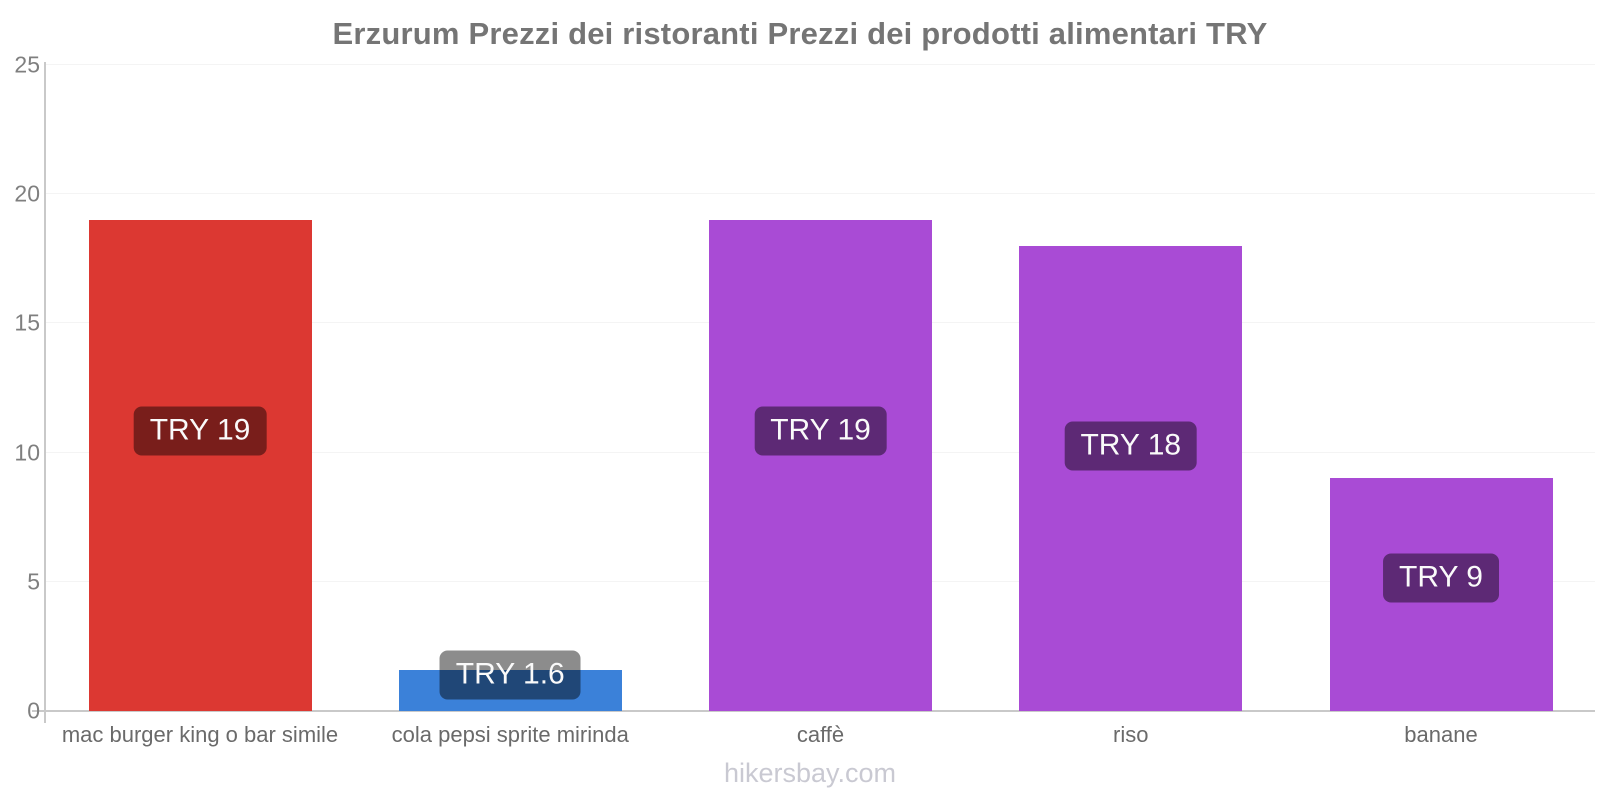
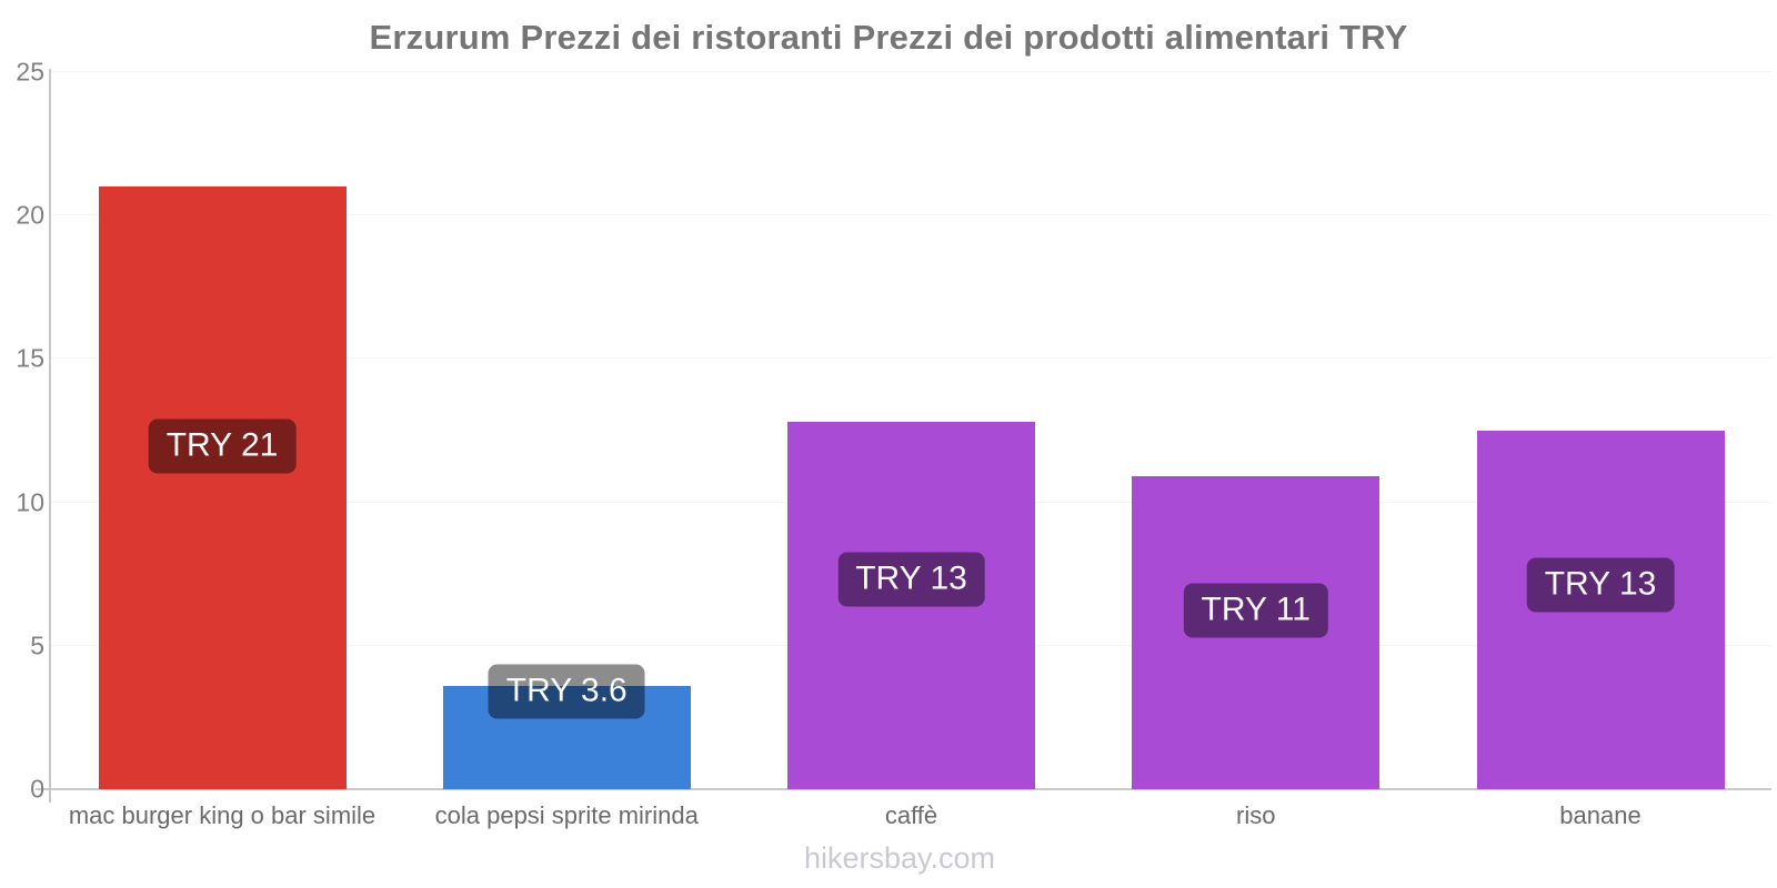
mac burger king o bar simile: 19 -> 21
cola pepsi sprite mirinda: 1.6 -> 3.6
caffè: 19 -> 13
riso: 18 -> 11
banane: 9 -> 13
